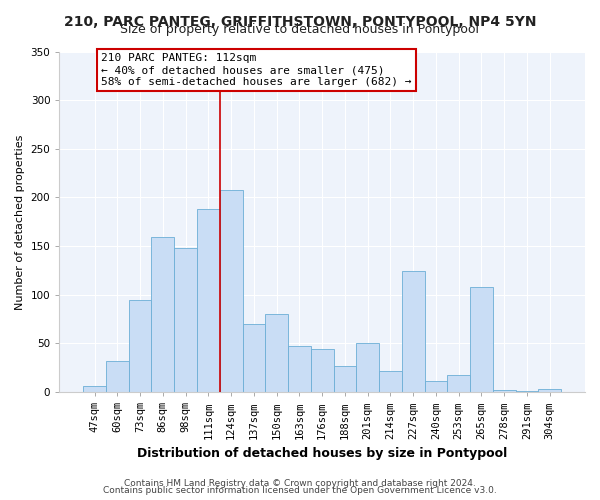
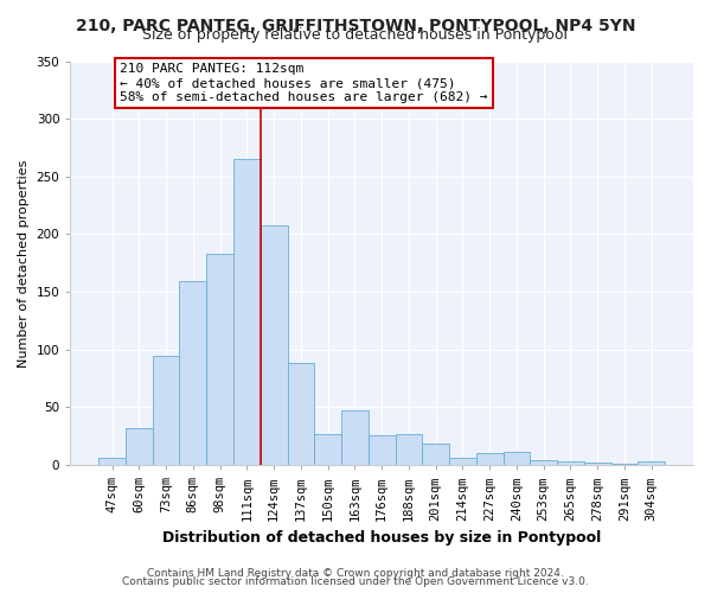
98sqm: 148 -> 183
111sqm: 188 -> 265
137sqm: 70 -> 89
150sqm: 80 -> 27
176sqm: 44 -> 26
201sqm: 50 -> 19
214sqm: 22 -> 6
227sqm: 124 -> 10
253sqm: 18 -> 4
265sqm: 108 -> 3
